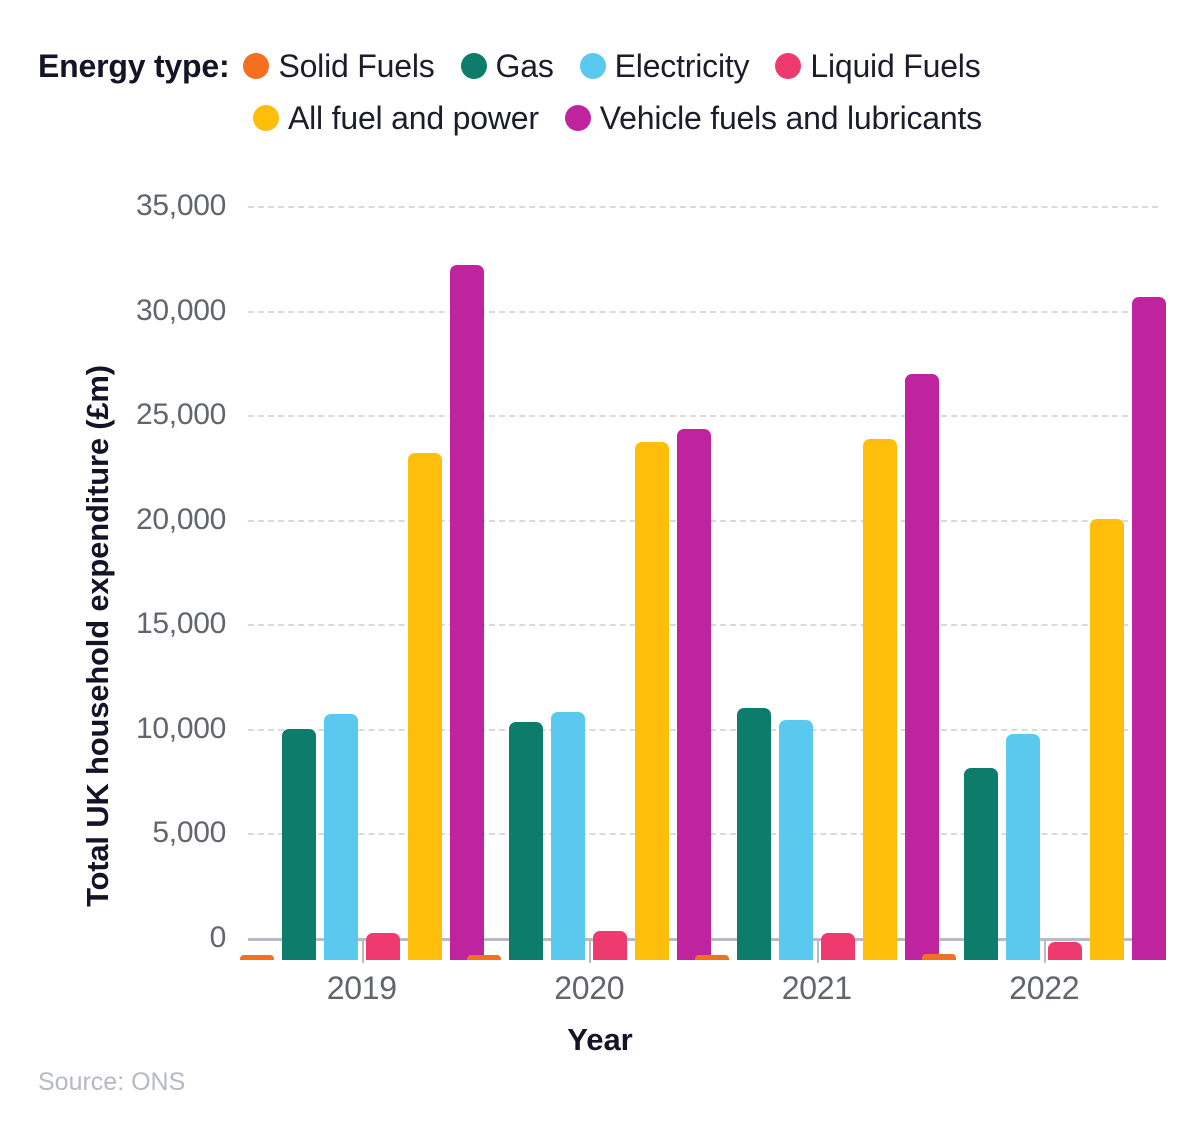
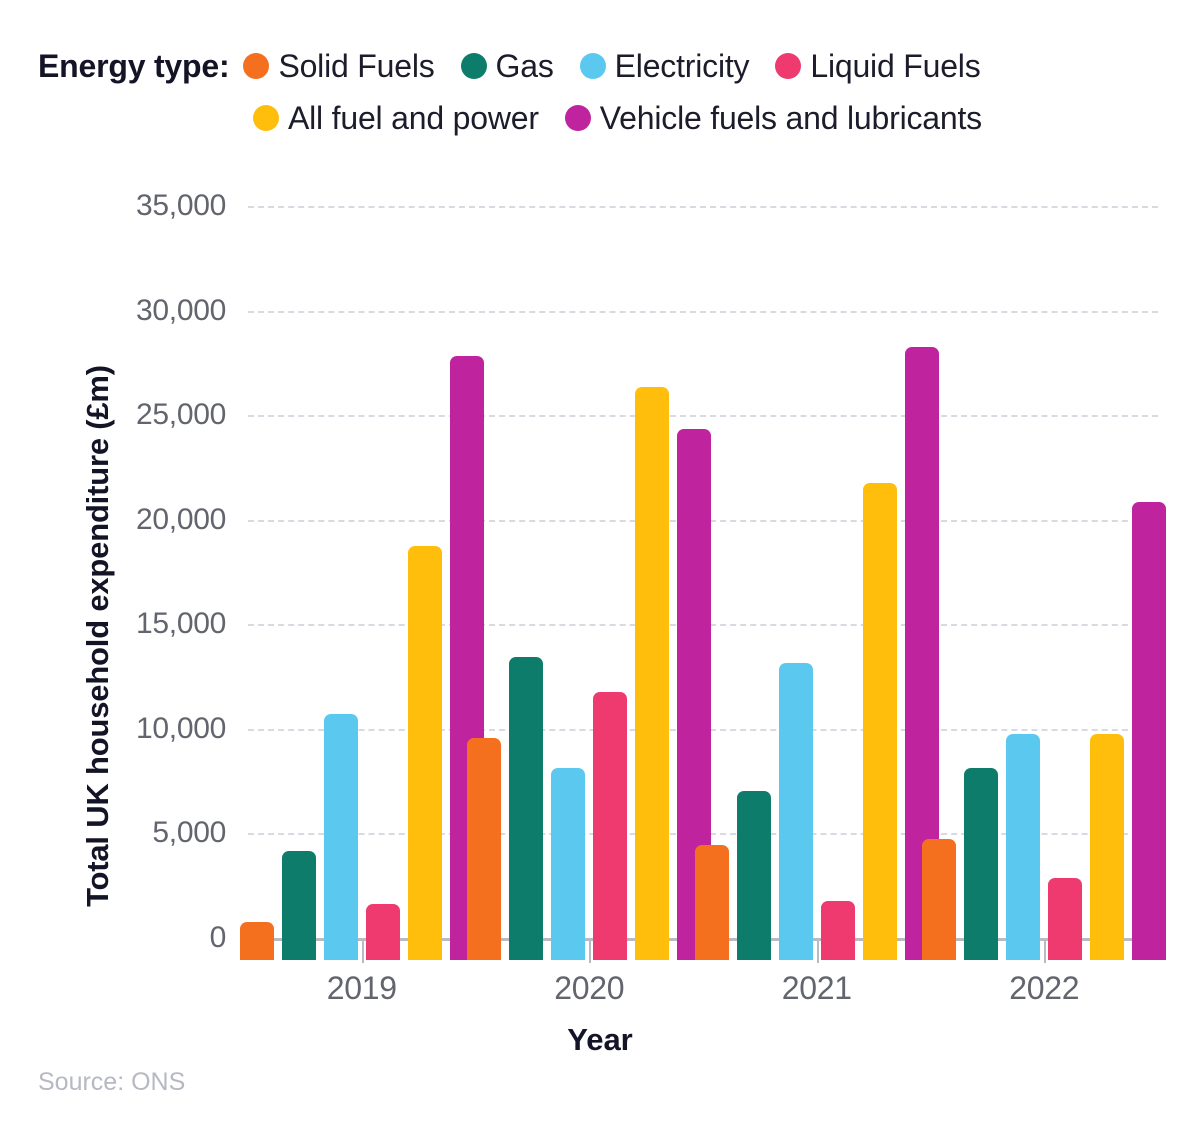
Solid Fuels/2019: 200 -> 1800
Gas/2019: 11000 -> 5200
Liquid Fuels/2019: 1300 -> 2700
All fuel and power/2019: 24200 -> 19800
Vehicle fuels and lubricants/2019: 33200 -> 28900
Solid Fuels/2020: 200 -> 10600
Gas/2020: 11400 -> 14500
Electricity/2020: 11800 -> 9200
Liquid Fuels/2020: 1400 -> 12800
All fuel and power/2020: 24800 -> 27400
Solid Fuels/2021: 200 -> 5500
Gas/2021: 12000 -> 8100
Electricity/2021: 11500 -> 14200
Liquid Fuels/2021: 1300 -> 2800
All fuel and power/2021: 24900 -> 22800
Vehicle fuels and lubricants/2021: 28000 -> 29300
Solid Fuels/2022: 300 -> 5800
Liquid Fuels/2022: 900 -> 3900
All fuel and power/2022: 21100 -> 10800
Vehicle fuels and lubricants/2022: 31700 -> 21900
